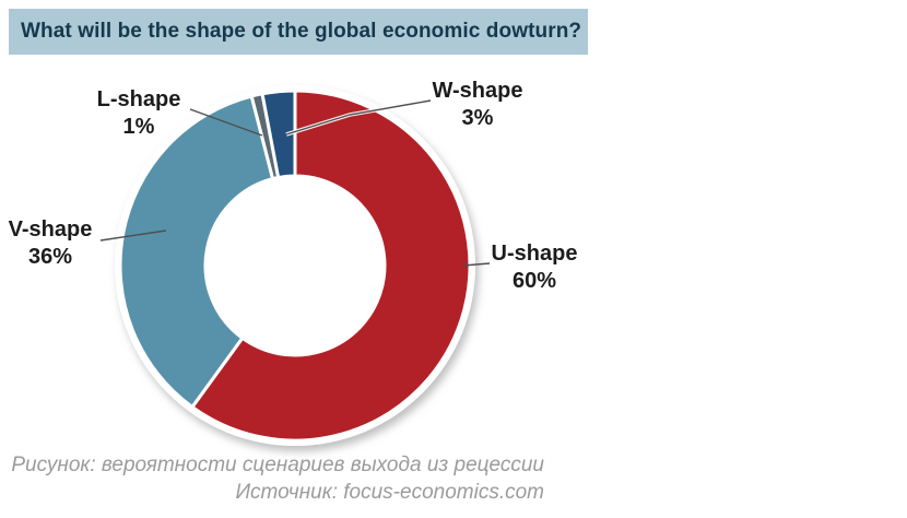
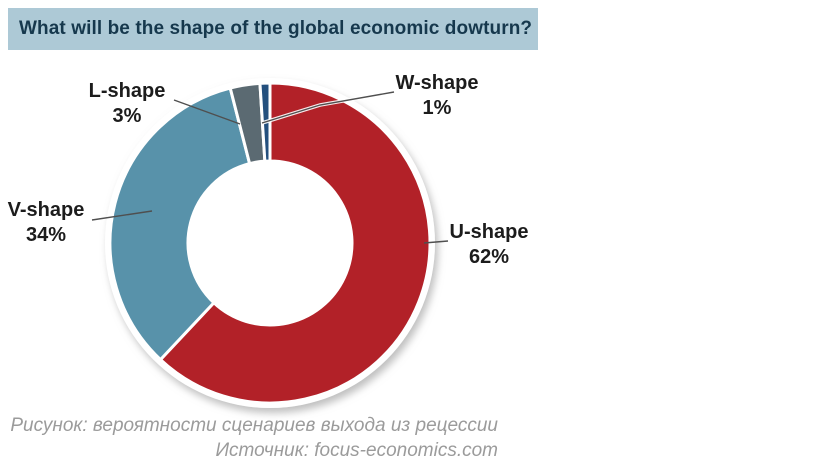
U-shape: 60% -> 62%
V-shape: 36% -> 34%
L-shape: 1% -> 3%
W-shape: 3% -> 1%
